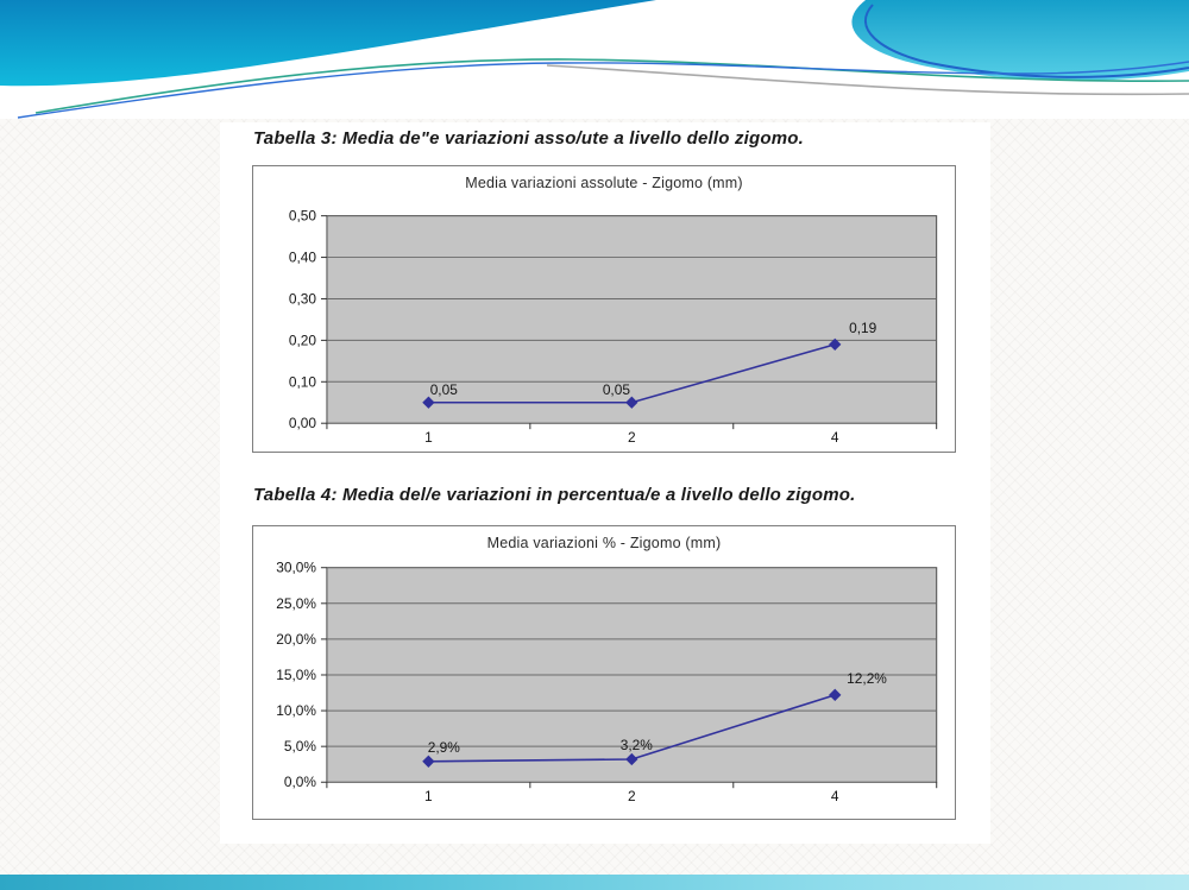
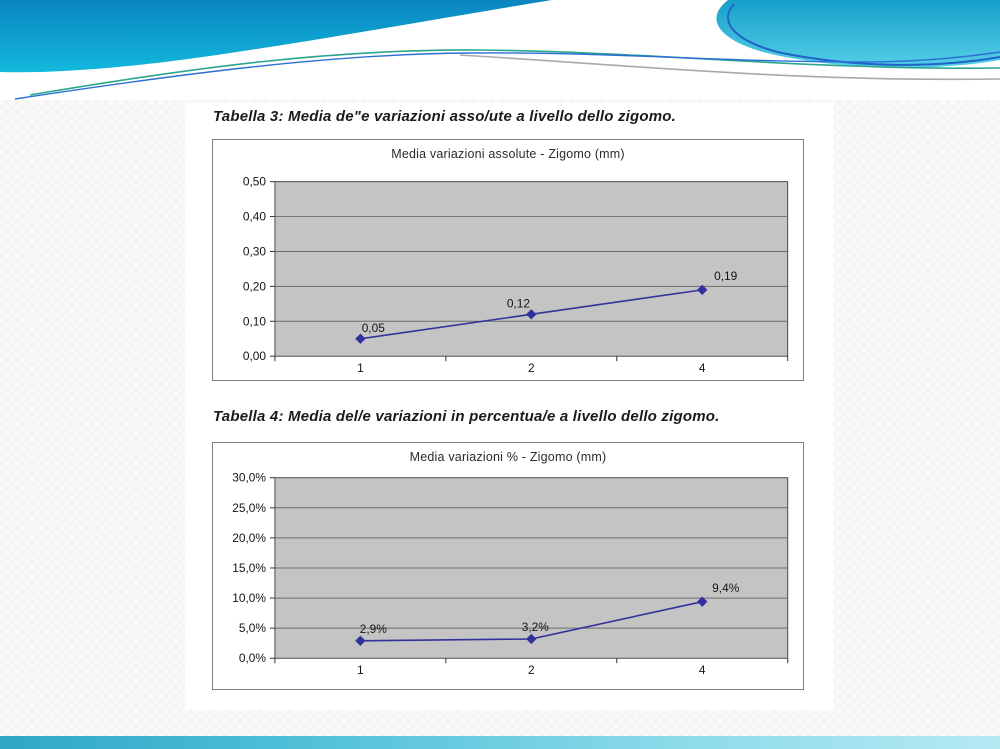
Media variazioni assolute - Zigomo (mm)/2: 0,05 -> 0,12
Media variazioni % - Zigomo (mm)/4: 12,2% -> 9,4%
